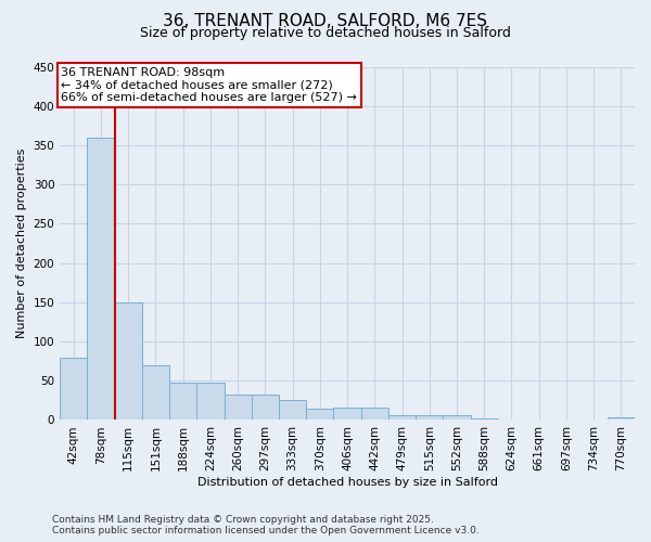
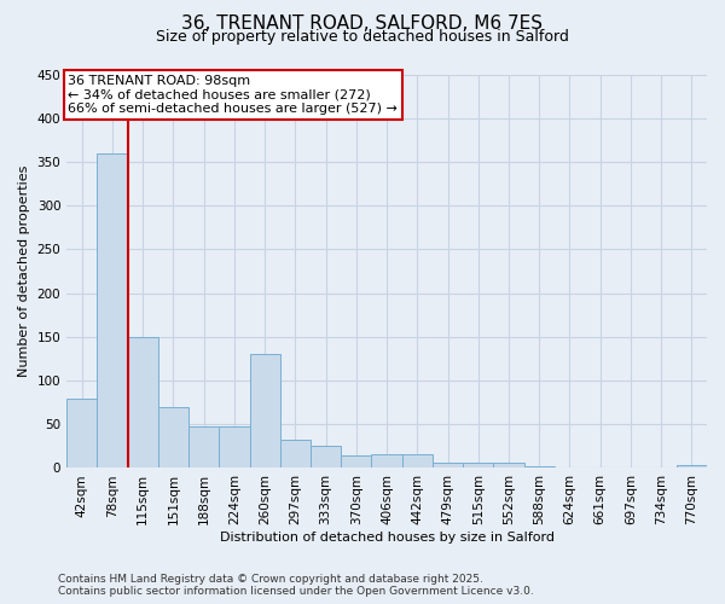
260sqm: 32 -> 130
